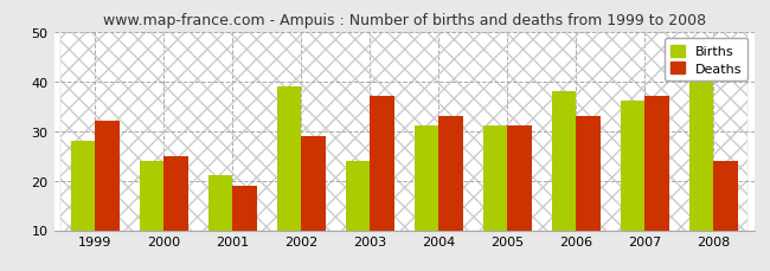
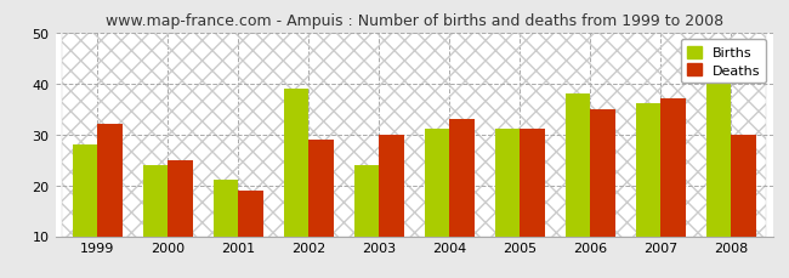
Deaths/2003: 37 -> 30
Deaths/2006: 33 -> 35
Deaths/2008: 24 -> 30
